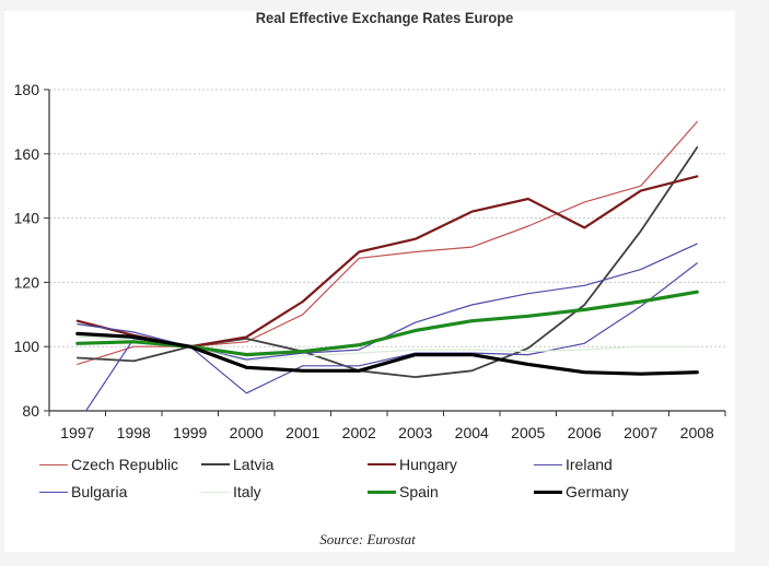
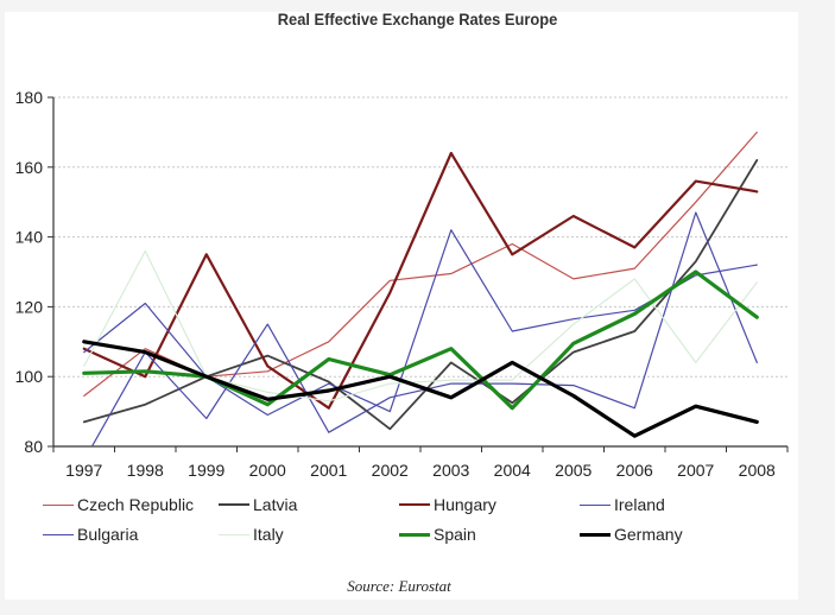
Latvia/1997: 96 -> 87
Germany/1997: 104 -> 110
Czech Republic/1998: 100 -> 108
Latvia/1998: 96 -> 92
Hungary/1998: 104 -> 100
Ireland/1998: 104 -> 121
Bulgaria/1998: 102 -> 107
Italy/1998: 102 -> 136
Germany/1998: 103 -> 107
Hungary/1999: 100 -> 135
Bulgaria/1999: 100 -> 88
Latvia/2000: 102 -> 106
Ireland/2000: 96 -> 89
Bulgaria/2000: 86 -> 115
Spain/2000: 98 -> 92
Hungary/2001: 114 -> 91
Bulgaria/2001: 94 -> 84
Italy/2001: 97 -> 93
Spain/2001: 98 -> 105
Germany/2001: 92 -> 96
Latvia/2002: 92 -> 85
Hungary/2002: 130 -> 124
Ireland/2002: 99 -> 90
Germany/2002: 92 -> 100
Latvia/2003: 90 -> 104
Hungary/2003: 134 -> 164
Ireland/2003: 108 -> 142
Spain/2003: 105 -> 108
Germany/2003: 98 -> 94
Czech Republic/2004: 131 -> 138
Hungary/2004: 142 -> 135
Spain/2004: 108 -> 91
Germany/2004: 98 -> 104
Czech Republic/2005: 138 -> 128
Latvia/2005: 100 -> 107
Italy/2005: 98 -> 115
Czech Republic/2006: 145 -> 131
Bulgaria/2006: 101 -> 91
Italy/2006: 99 -> 128
Spain/2006: 112 -> 118
Germany/2006: 92 -> 83
Latvia/2007: 136 -> 133
Hungary/2007: 148 -> 156
Ireland/2007: 124 -> 129
Bulgaria/2007: 112 -> 147
Italy/2007: 100 -> 104
Spain/2007: 114 -> 130
Bulgaria/2008: 126 -> 104
Italy/2008: 100 -> 127
Germany/2008: 92 -> 87
